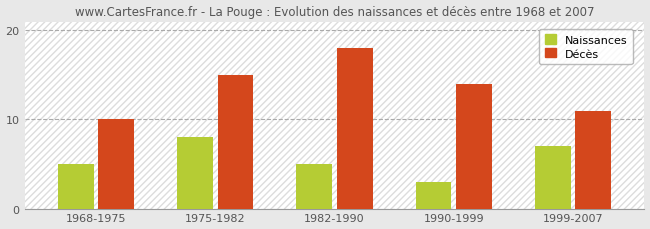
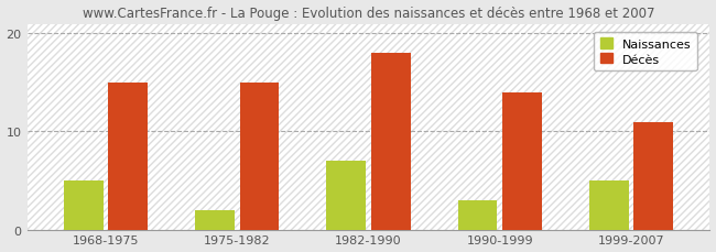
Décès/1968-1975: 10 -> 15
Naissances/1975-1982: 8 -> 2
Naissances/1982-1990: 5 -> 7
Naissances/1999-2007: 7 -> 5
